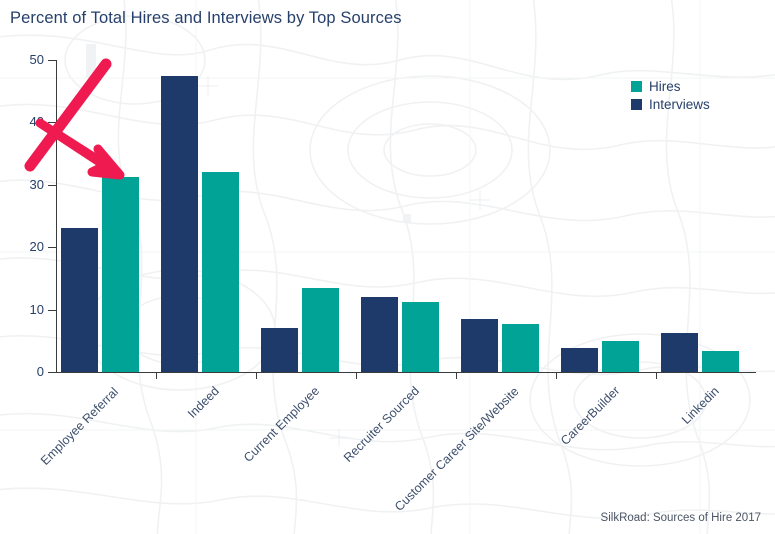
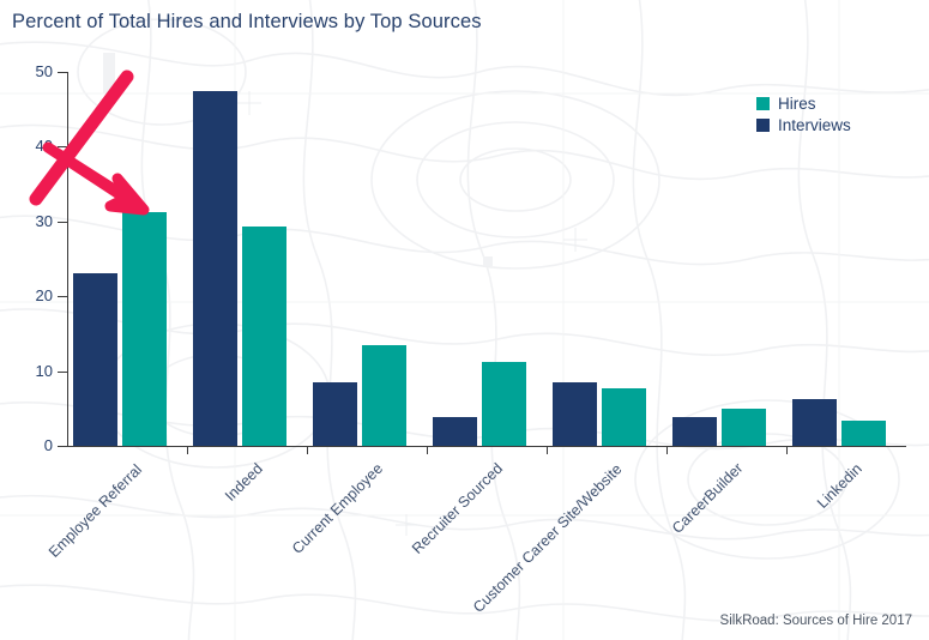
Hires/Indeed: 32 -> 29
Interviews/Current Employee: 7 -> 8
Interviews/Recruiter Sourced: 12 -> 4
